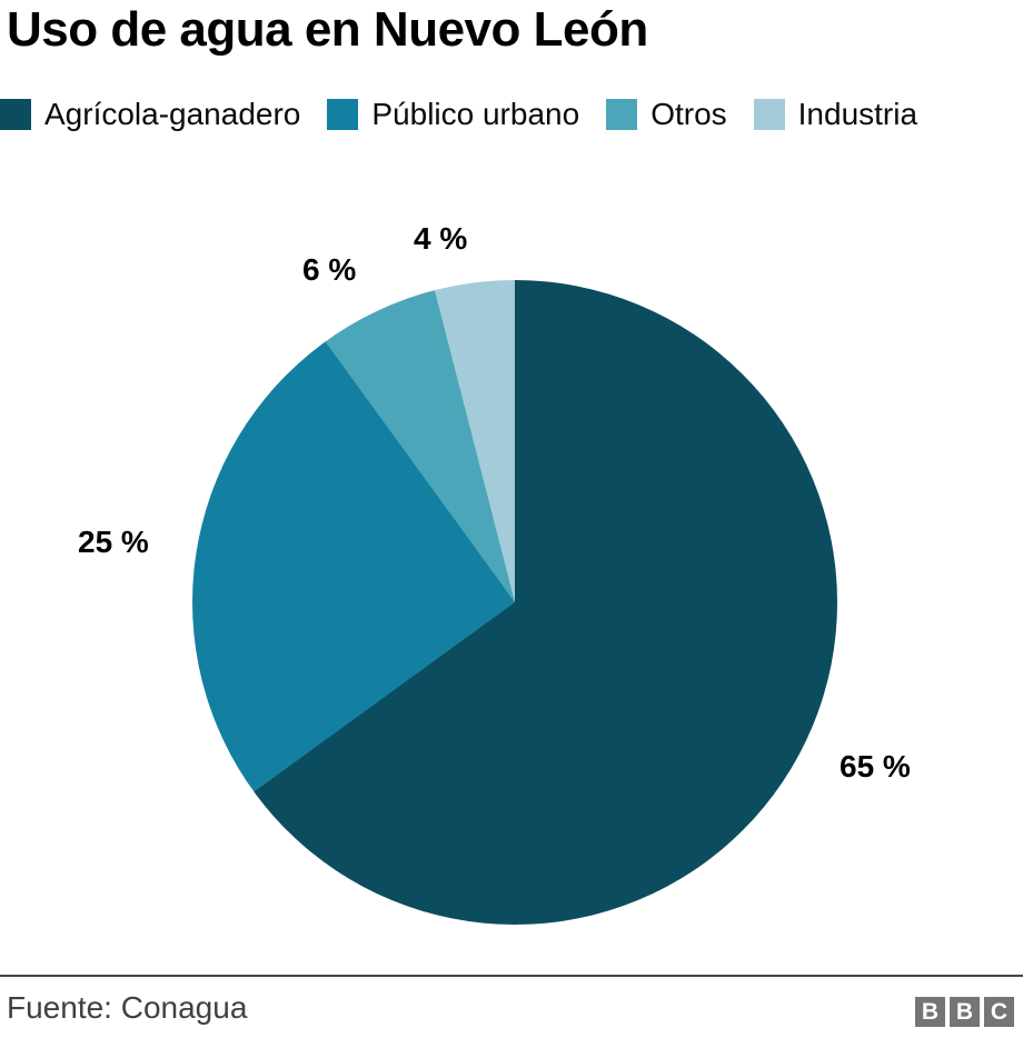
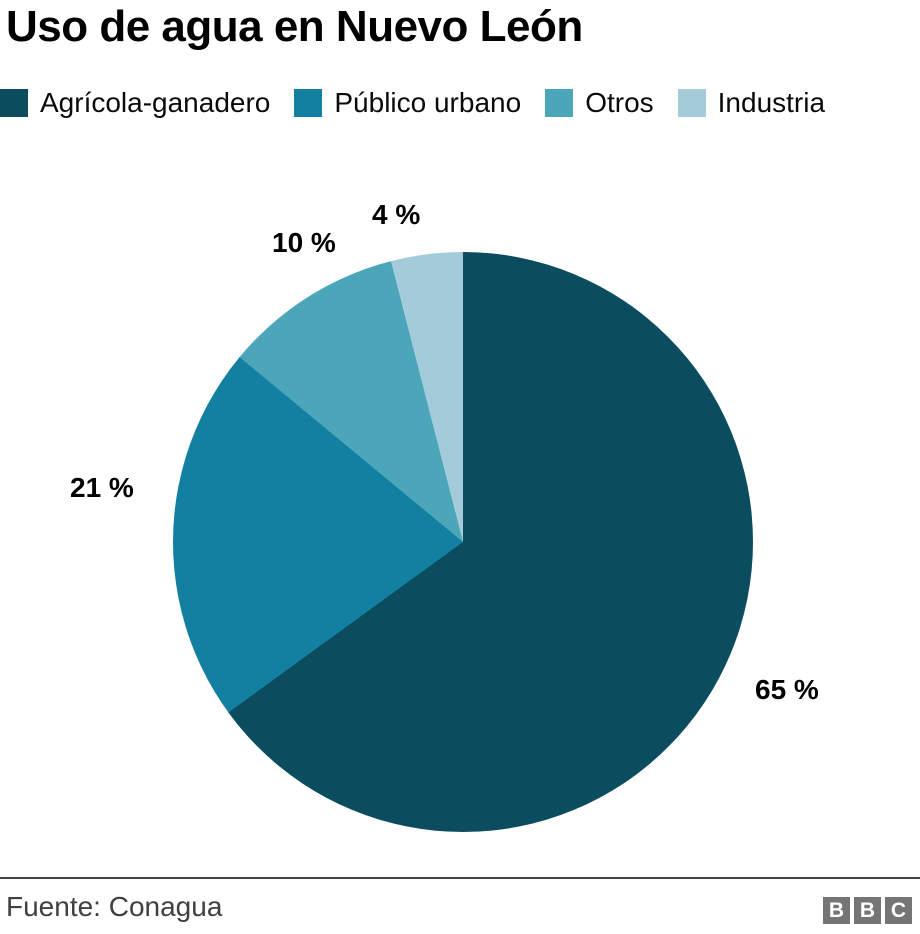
Público urbano: 25 -> 21
Otros: 6 -> 10
